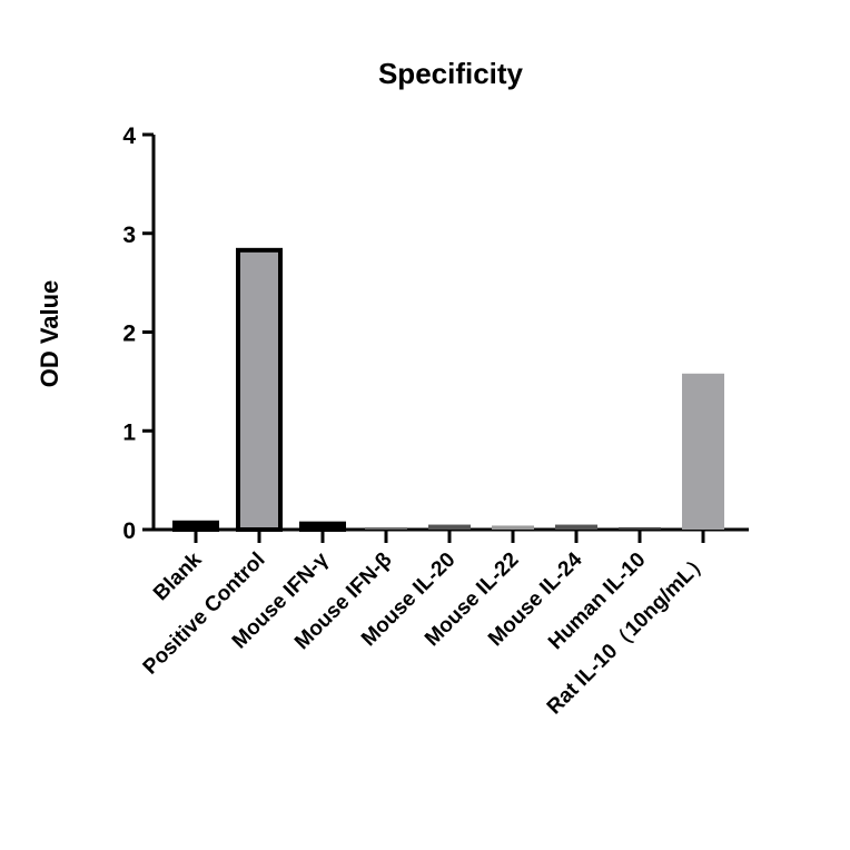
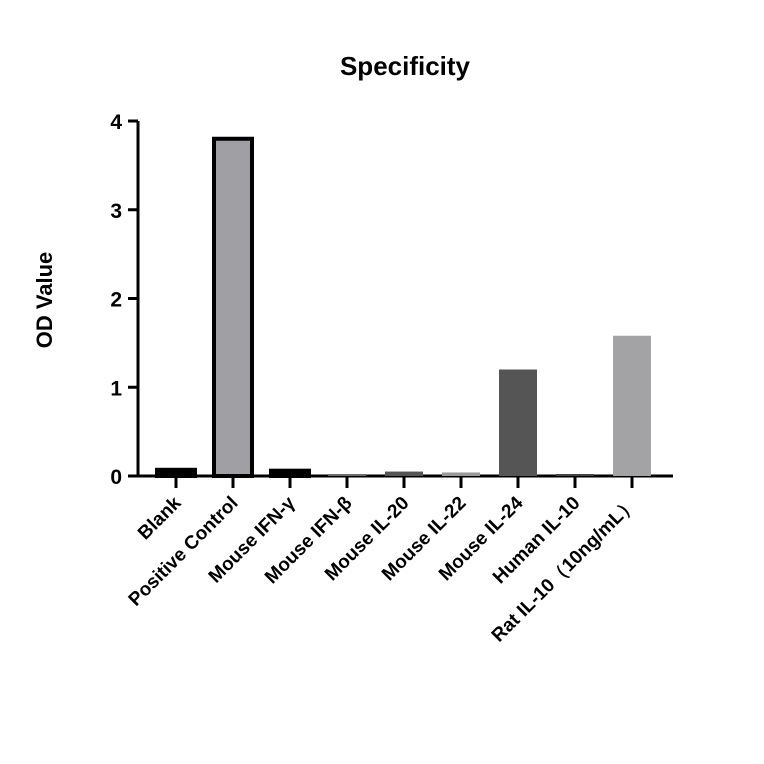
Positive Control: 2.8 -> 3.8
Mouse IL-24: 0.1 -> 1.2
